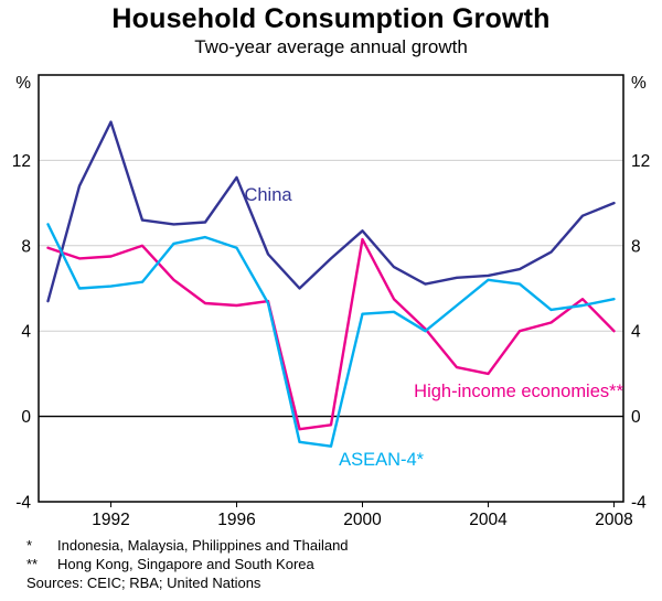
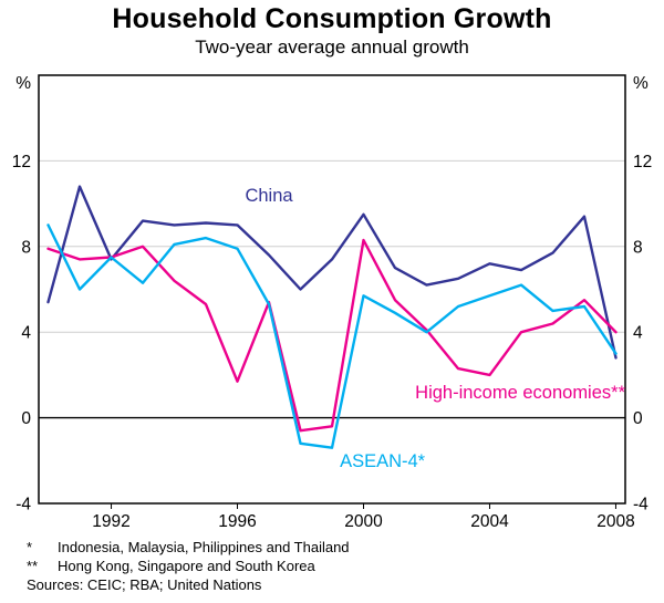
China/1992: 13.8 -> 7.4
ASEAN-4*/1992: 6.1 -> 7.5
China/1996: 11.2 -> 9.0
High-income economies**/1996: 5.2 -> 1.7
China/2000: 8.7 -> 9.5
ASEAN-4*/2000: 4.8 -> 5.7
China/2004: 6.6 -> 7.2
ASEAN-4*/2004: 6.4 -> 5.7
China/2008: 10.0 -> 2.8
ASEAN-4*/2008: 5.5 -> 3.0
